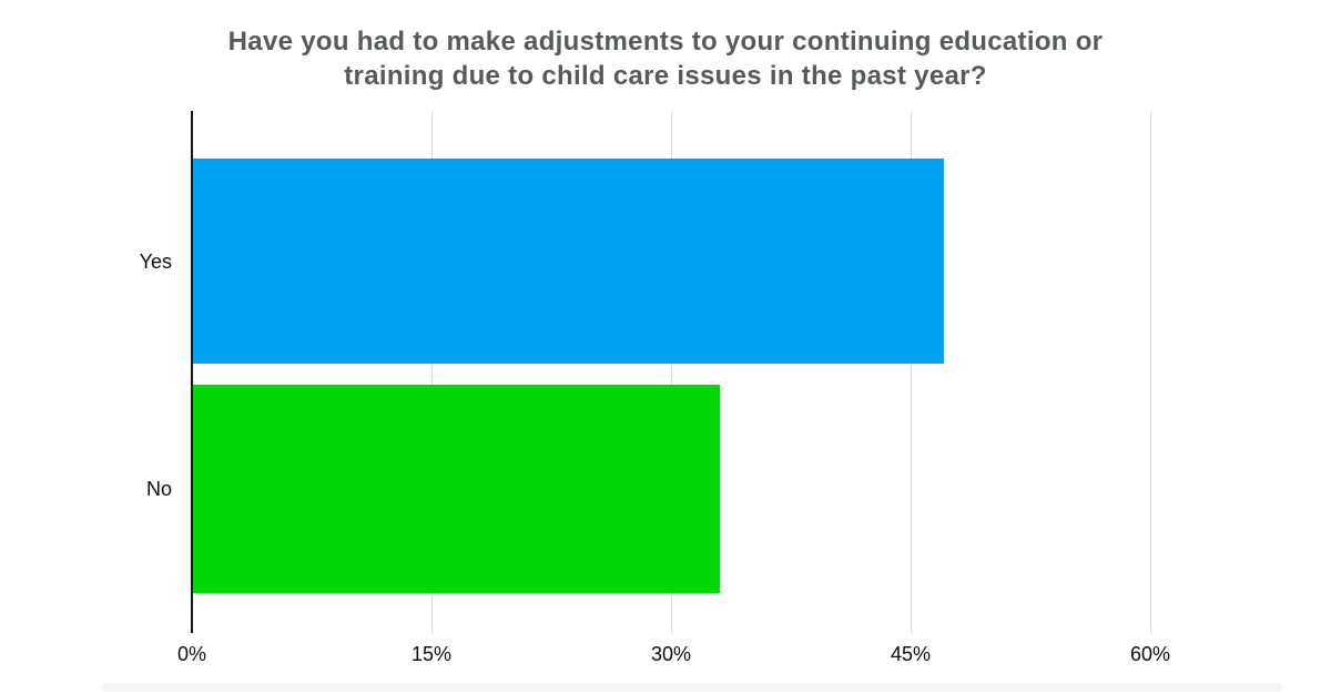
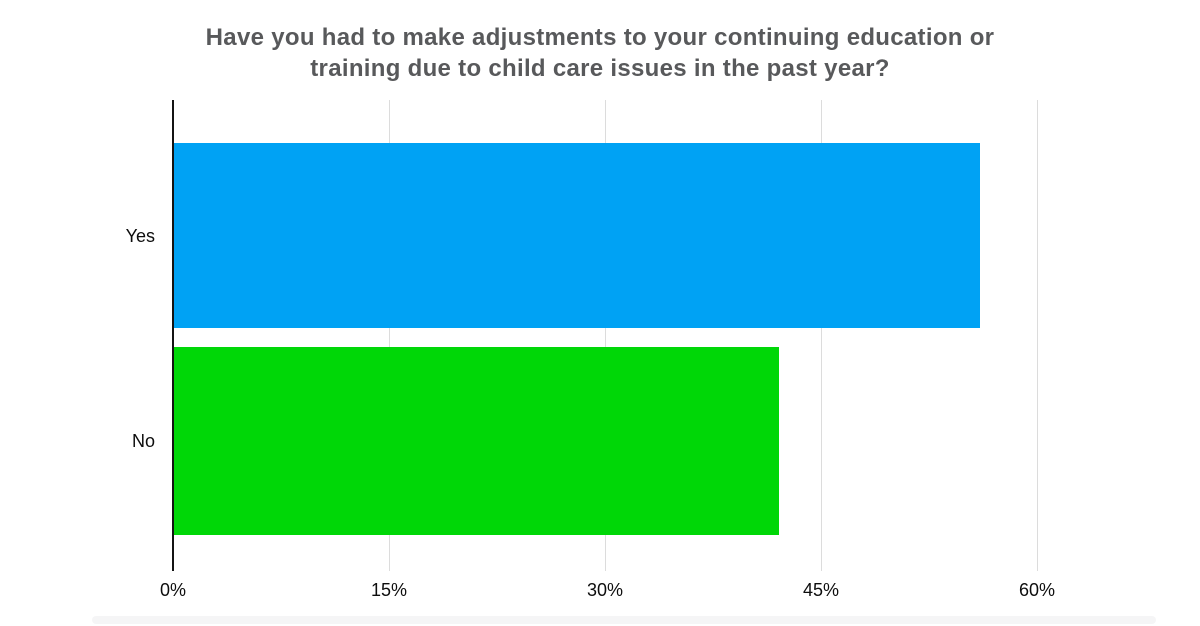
Yes: 47% -> 56%
No: 33% -> 42%
